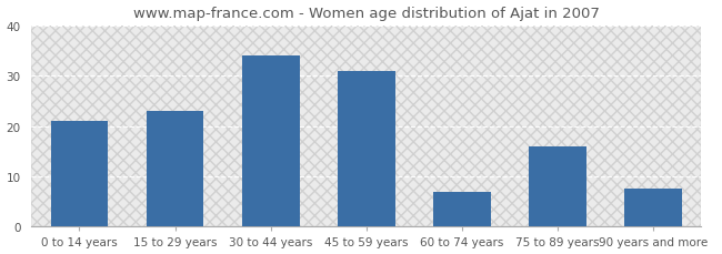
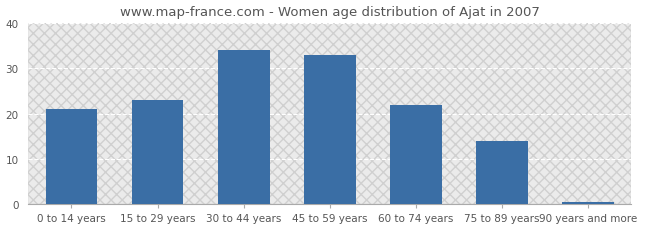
45 to 59 years: 31.0 -> 33.0
60 to 74 years: 7.0 -> 22.0
75 to 89 years: 16.0 -> 14.0
90 years and more: 7.5 -> 0.5
